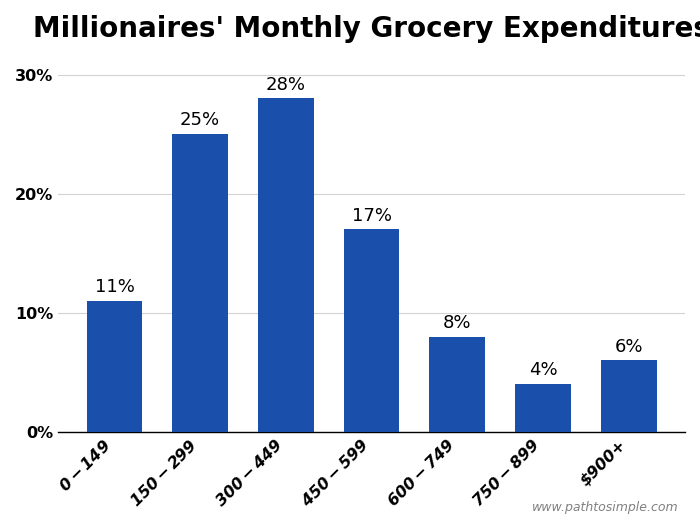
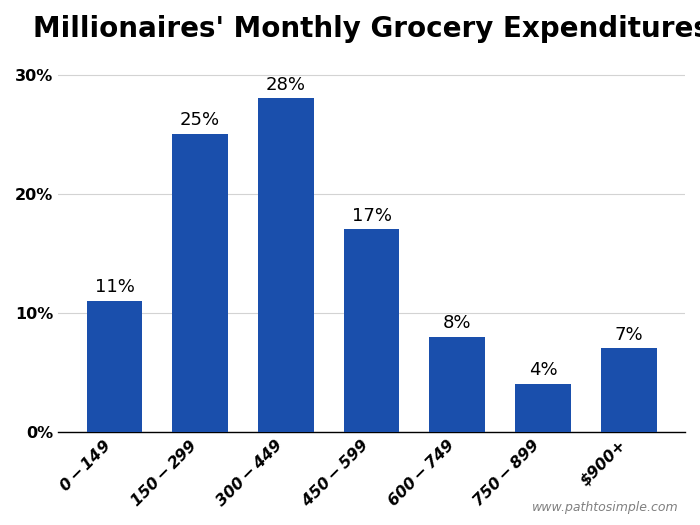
$900+: 6% -> 7%
